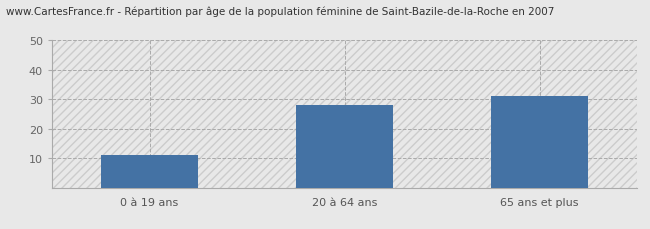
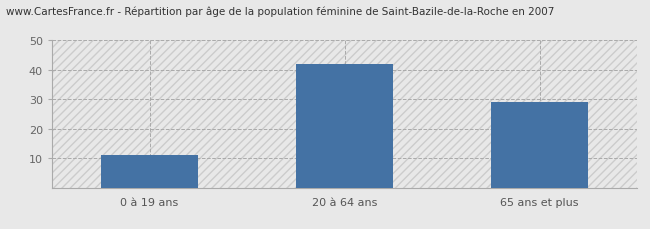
20 à 64 ans: 28 -> 42
65 ans et plus: 31 -> 29
